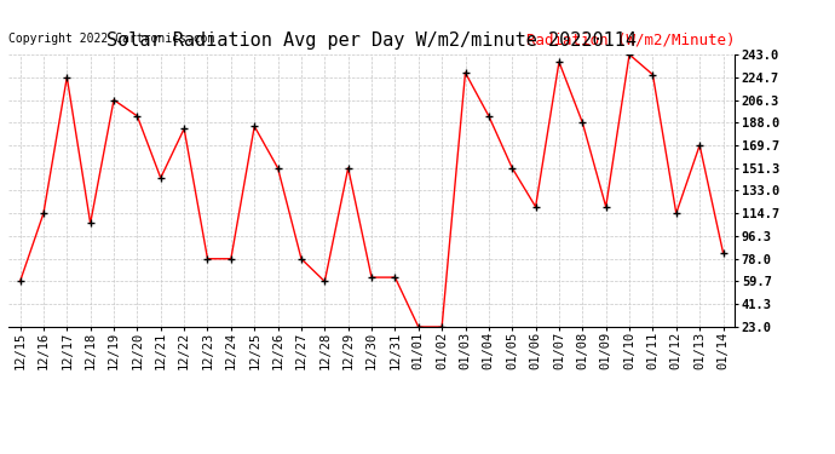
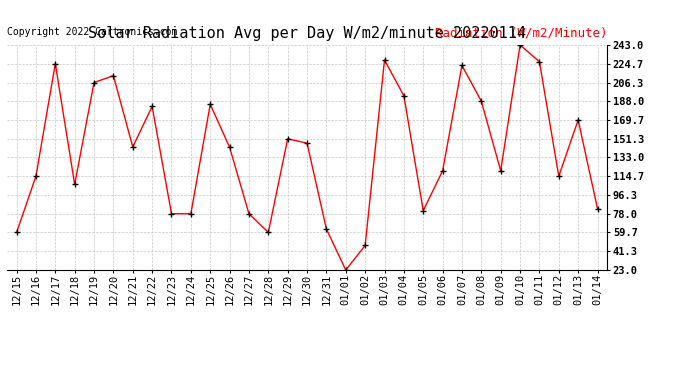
12/20: 193 -> 213
12/26: 151 -> 143
12/30: 63 -> 147
01/02: 23 -> 47
01/05: 151 -> 81
01/07: 237 -> 223
